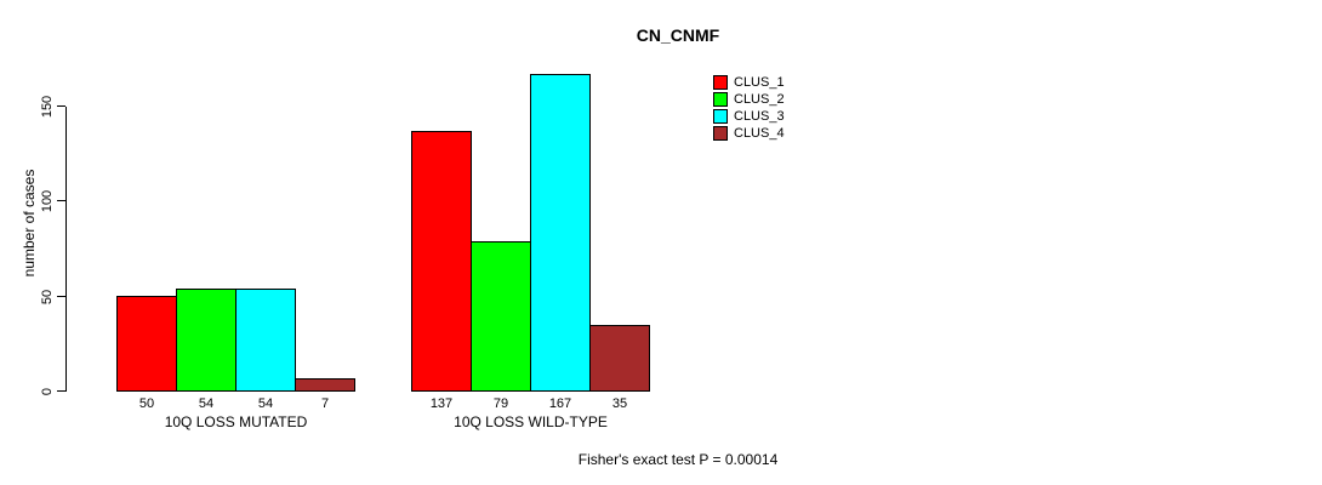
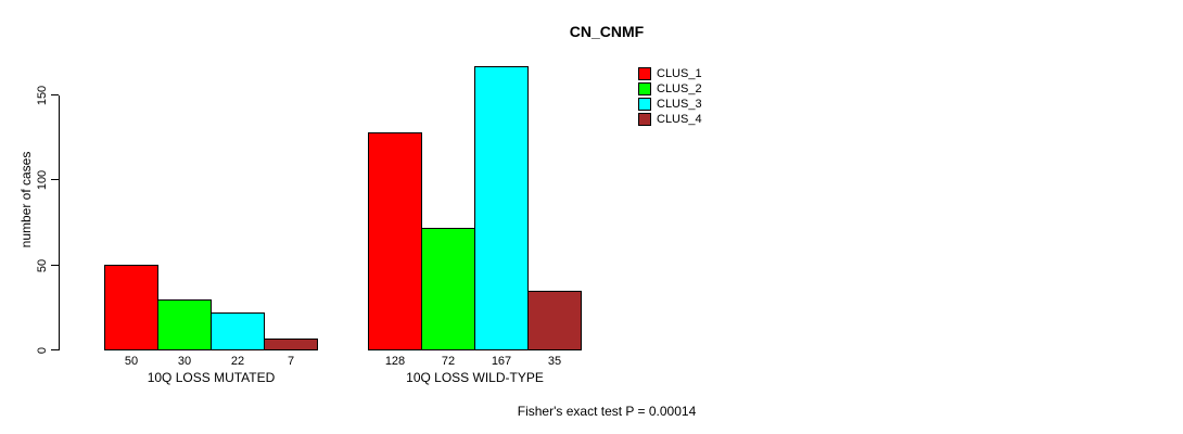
CLUS_2/10Q LOSS MUTATED: 54 -> 30
CLUS_3/10Q LOSS MUTATED: 54 -> 22
CLUS_1/10Q LOSS WILD-TYPE: 137 -> 128
CLUS_2/10Q LOSS WILD-TYPE: 79 -> 72
